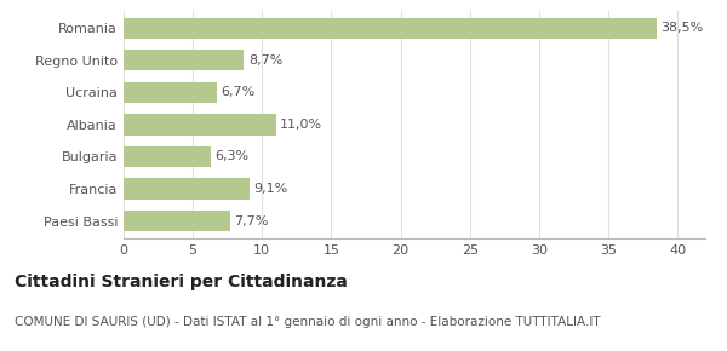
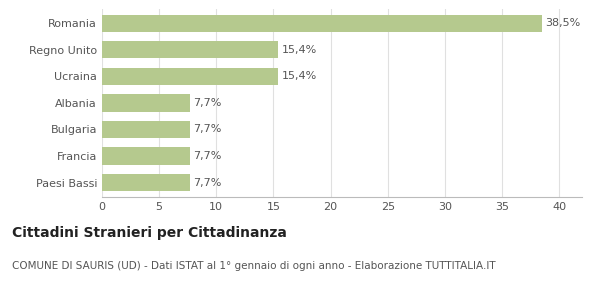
Regno Unito: 8,7% -> 15,4%
Ucraina: 6,7% -> 15,4%
Albania: 11,0% -> 7,7%
Bulgaria: 6,3% -> 7,7%
Francia: 9,1% -> 7,7%
